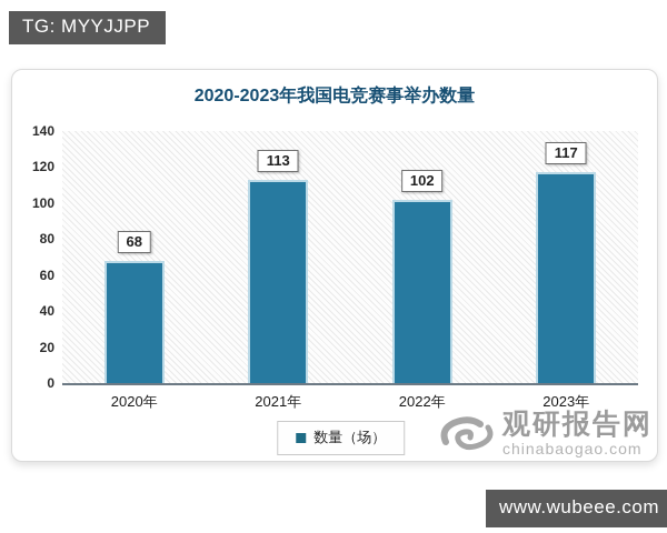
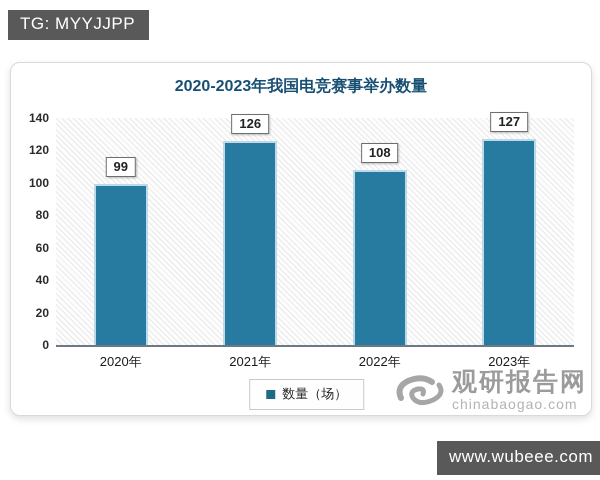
2020年: 68 -> 99
2021年: 113 -> 126
2022年: 102 -> 108
2023年: 117 -> 127
